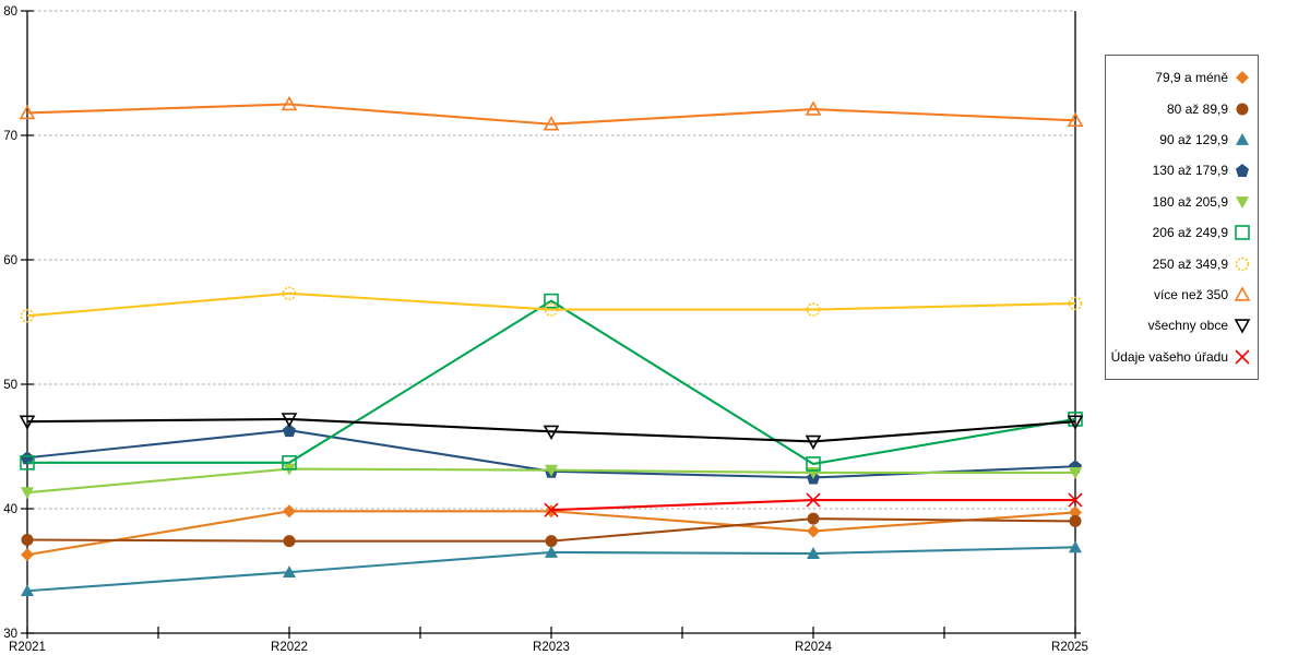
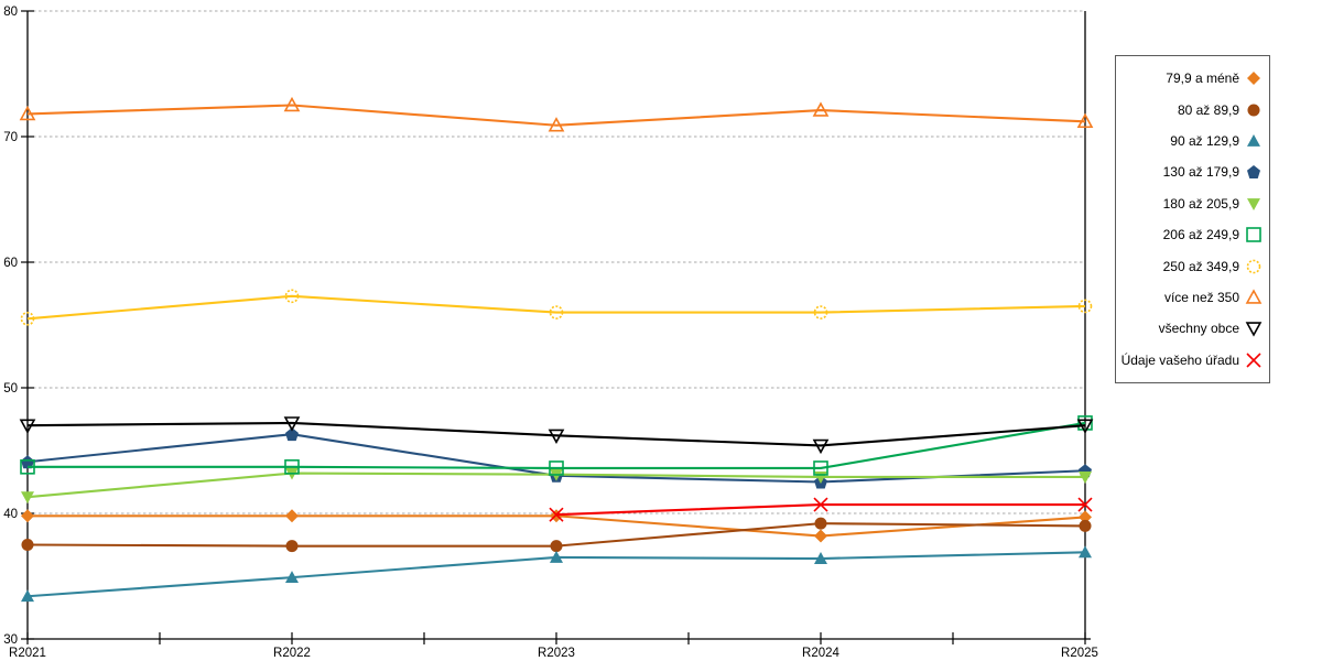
79,9 a méně/R2021: 36.3 -> 39.8
206 až 249,9/R2023: 56.7 -> 43.6
